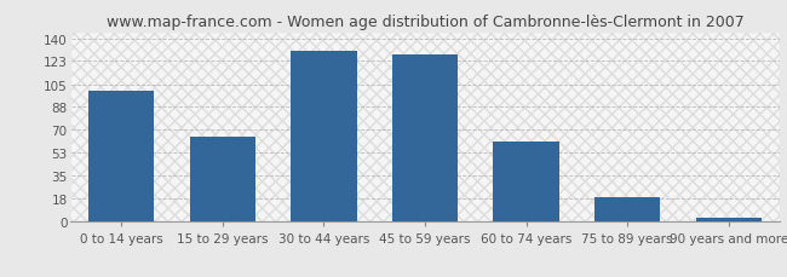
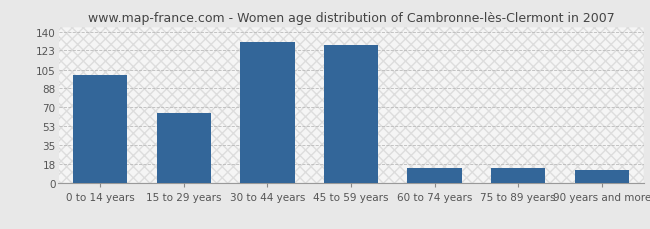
60 to 74 years: 61 -> 14
75 to 89 years: 19 -> 14
90 years and more: 3 -> 12
